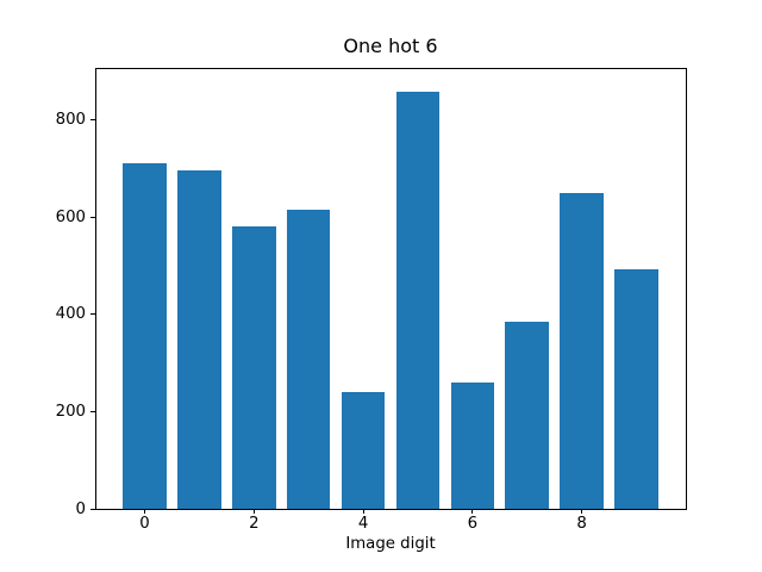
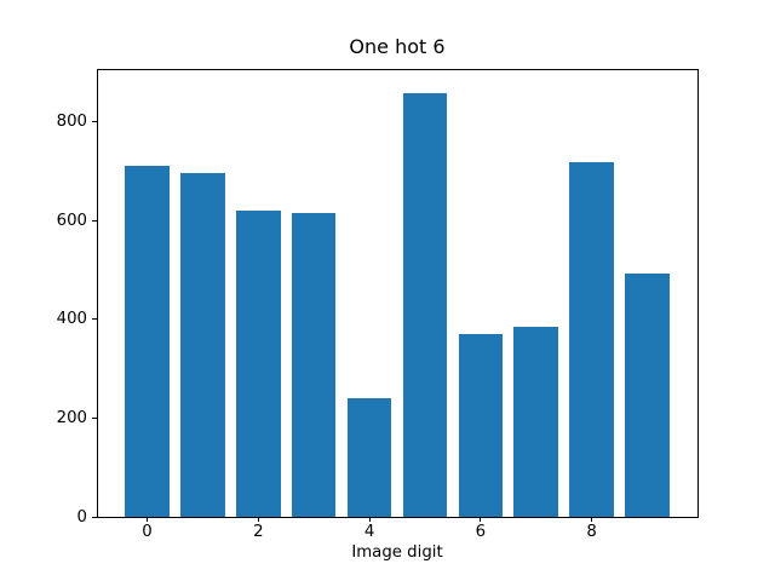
2: 580 -> 620
6: 260 -> 370
8: 650 -> 720
